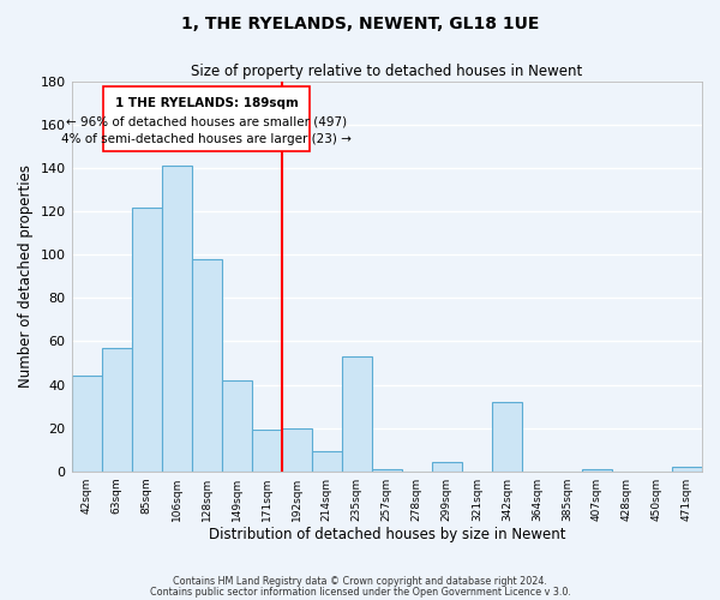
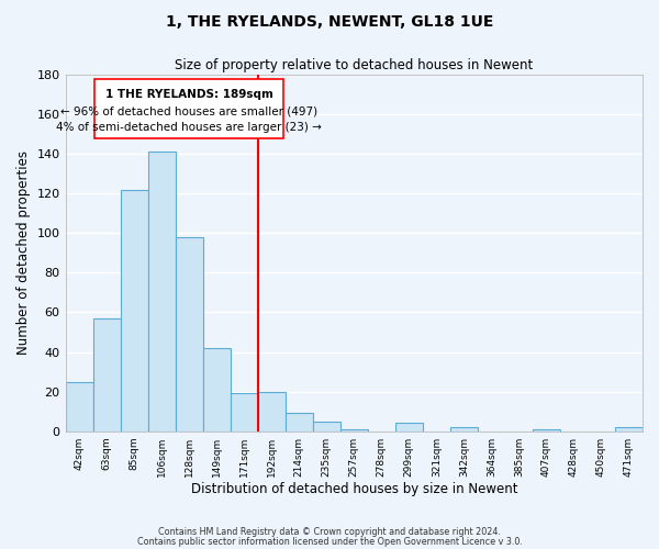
42sqm: 44 -> 25
235sqm: 53 -> 5
342sqm: 32 -> 2
